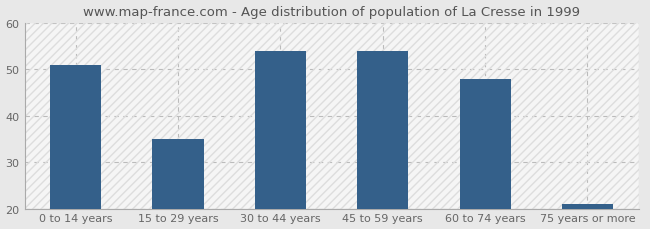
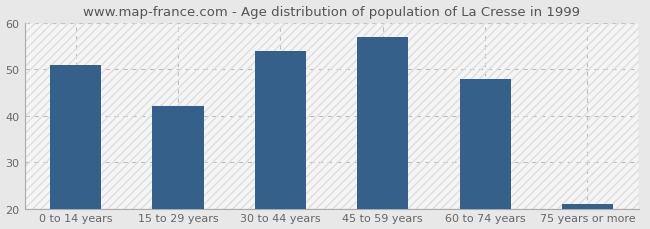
15 to 29 years: 35 -> 42
45 to 59 years: 54 -> 57
